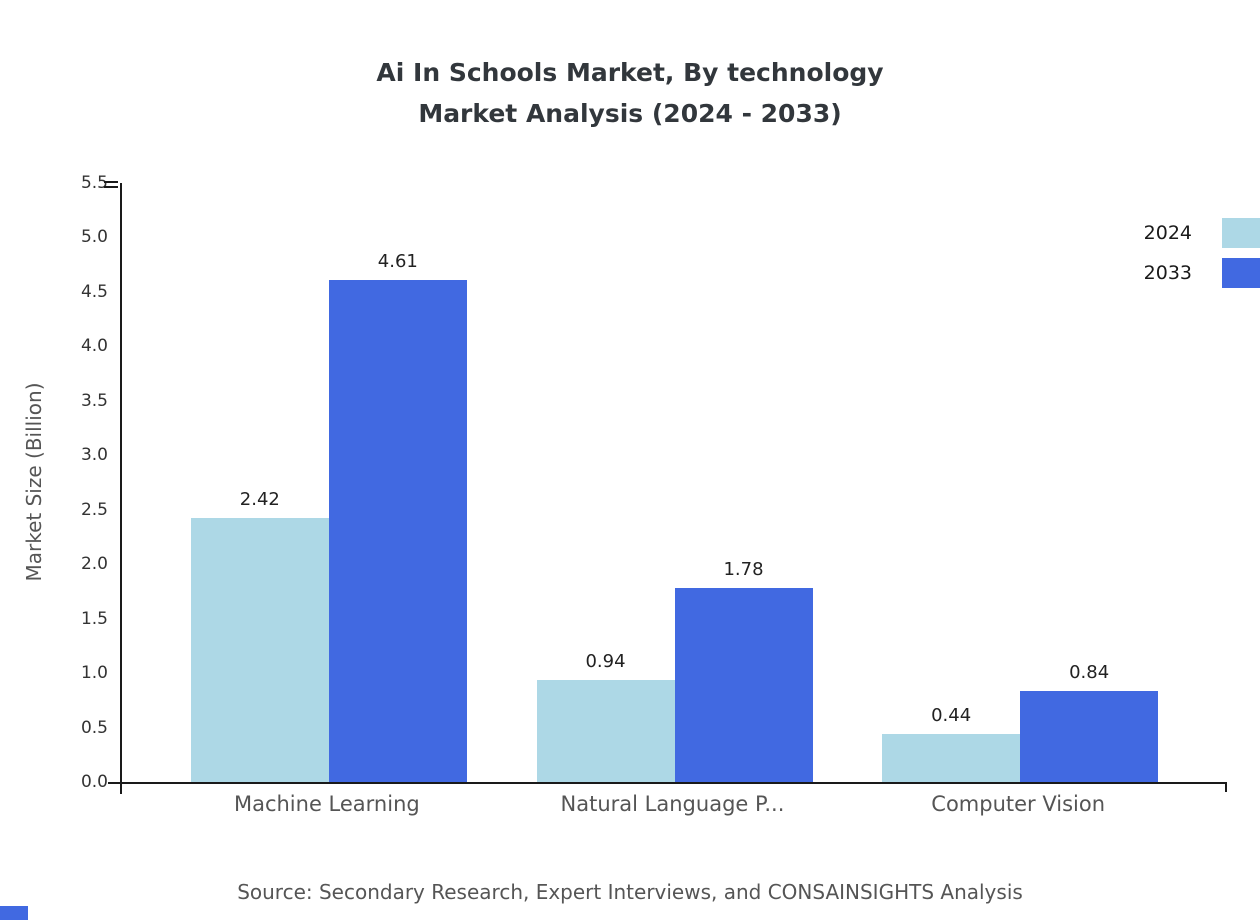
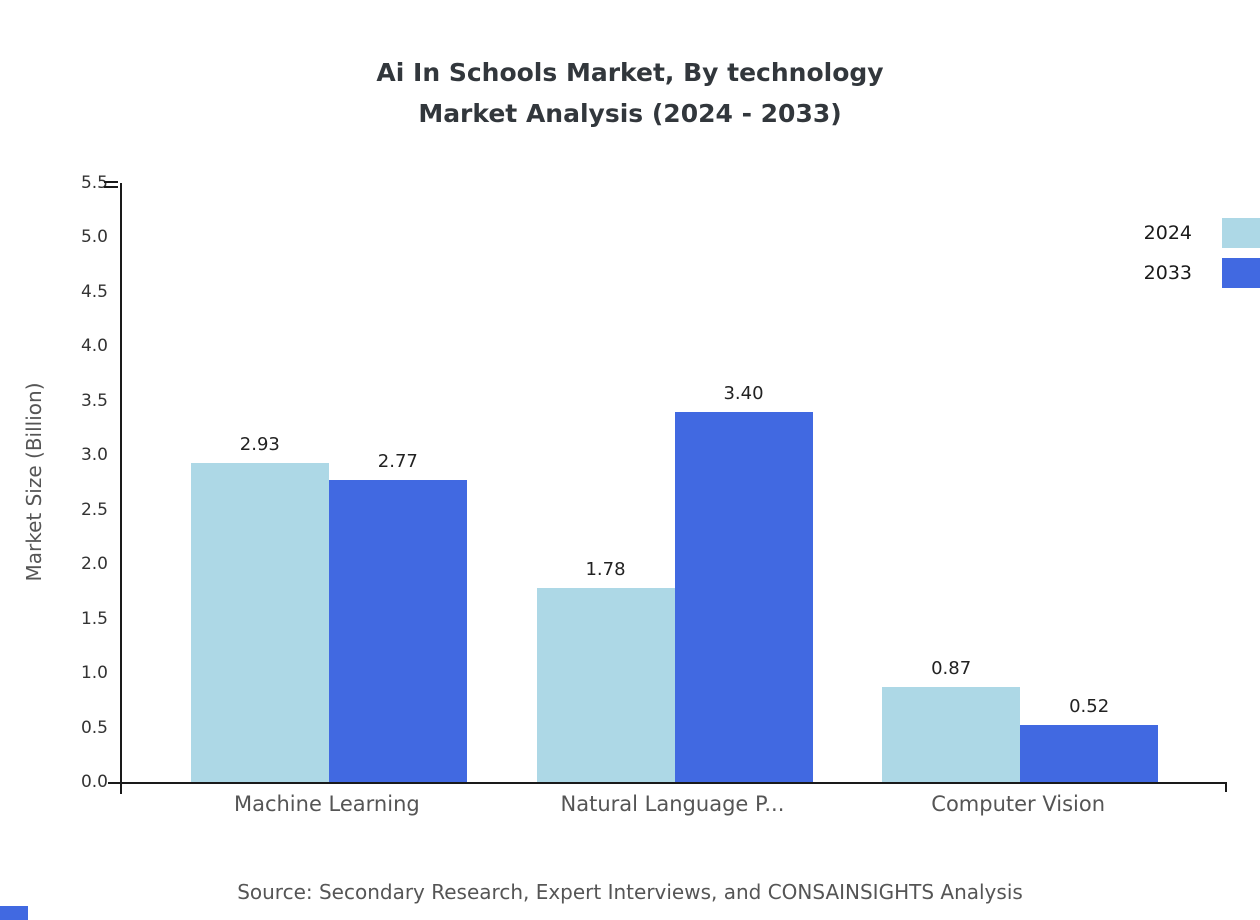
2024/Machine Learning: 2.42 -> 2.93
2033/Machine Learning: 4.61 -> 2.77
2024/Natural Language P...: 0.94 -> 1.78
2033/Natural Language P...: 1.78 -> 3.40
2024/Computer Vision: 0.44 -> 0.87
2033/Computer Vision: 0.84 -> 0.52
